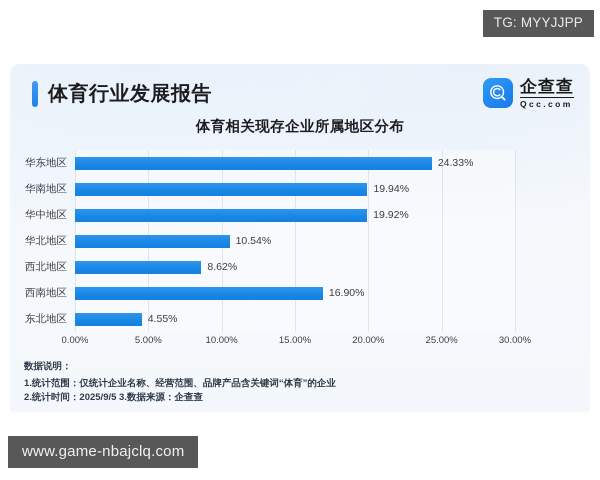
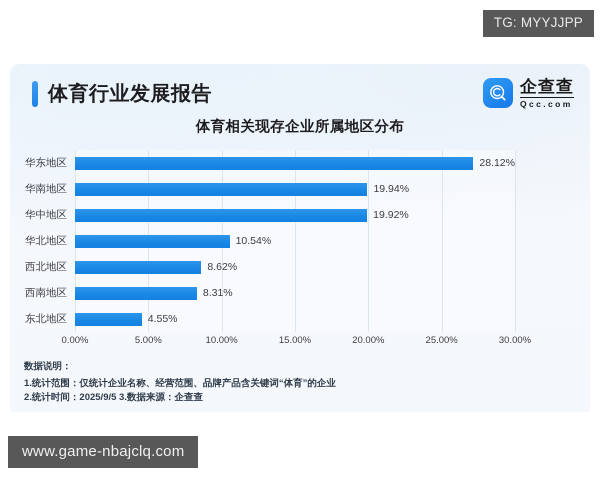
华东地区: 24.33% -> 28.12%
西南地区: 16.90% -> 8.31%
